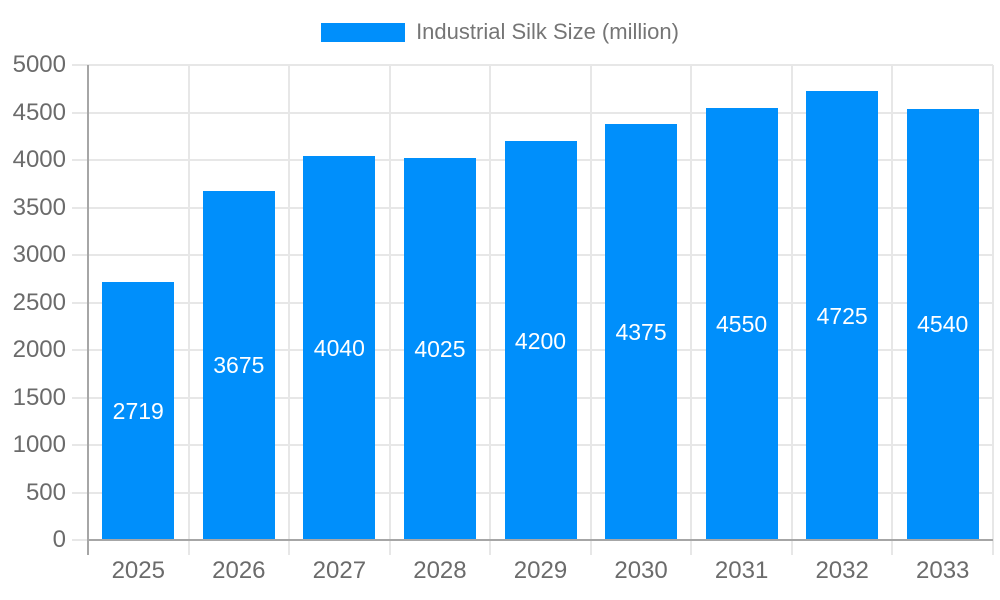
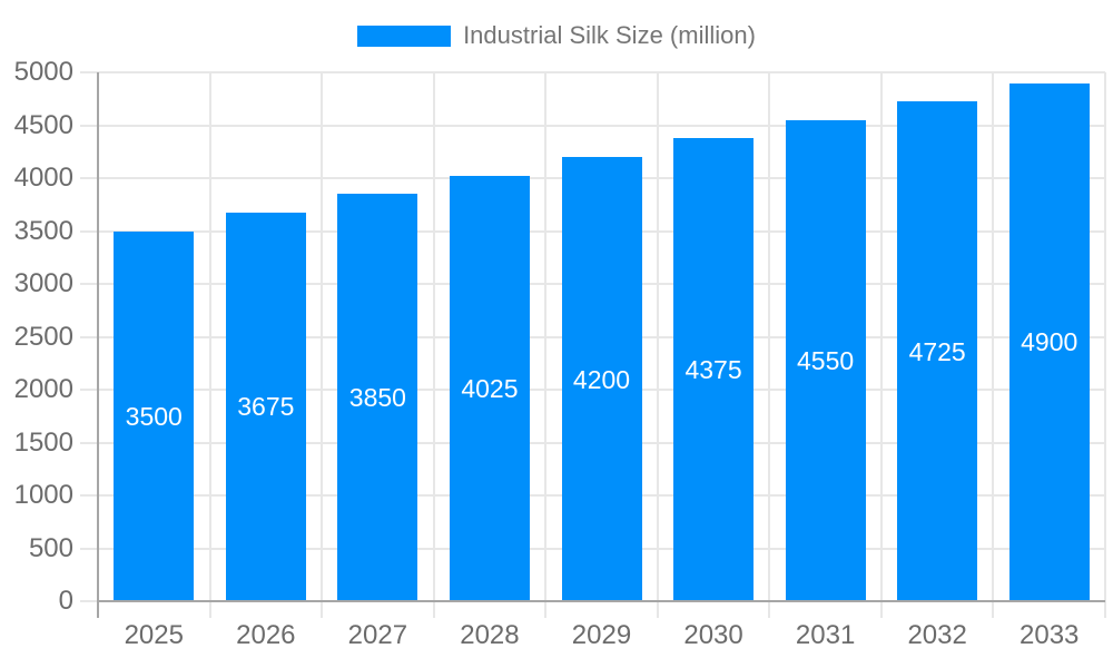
2025: 2719 -> 3500
2027: 4040 -> 3850
2033: 4540 -> 4900
